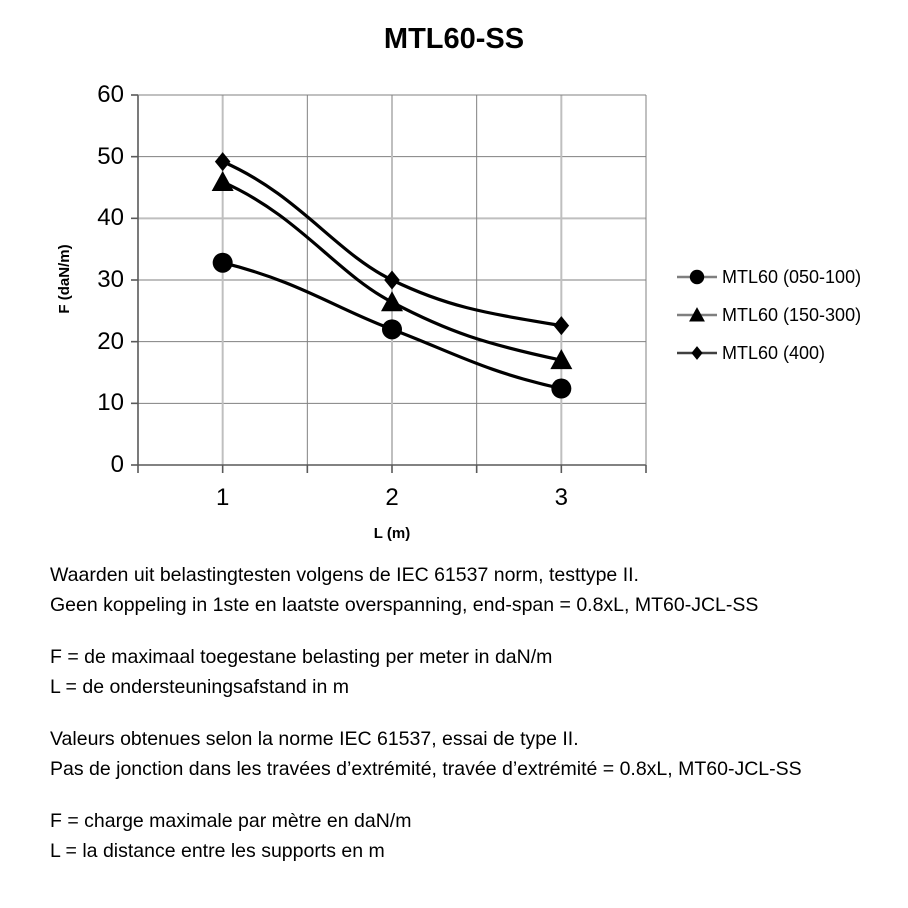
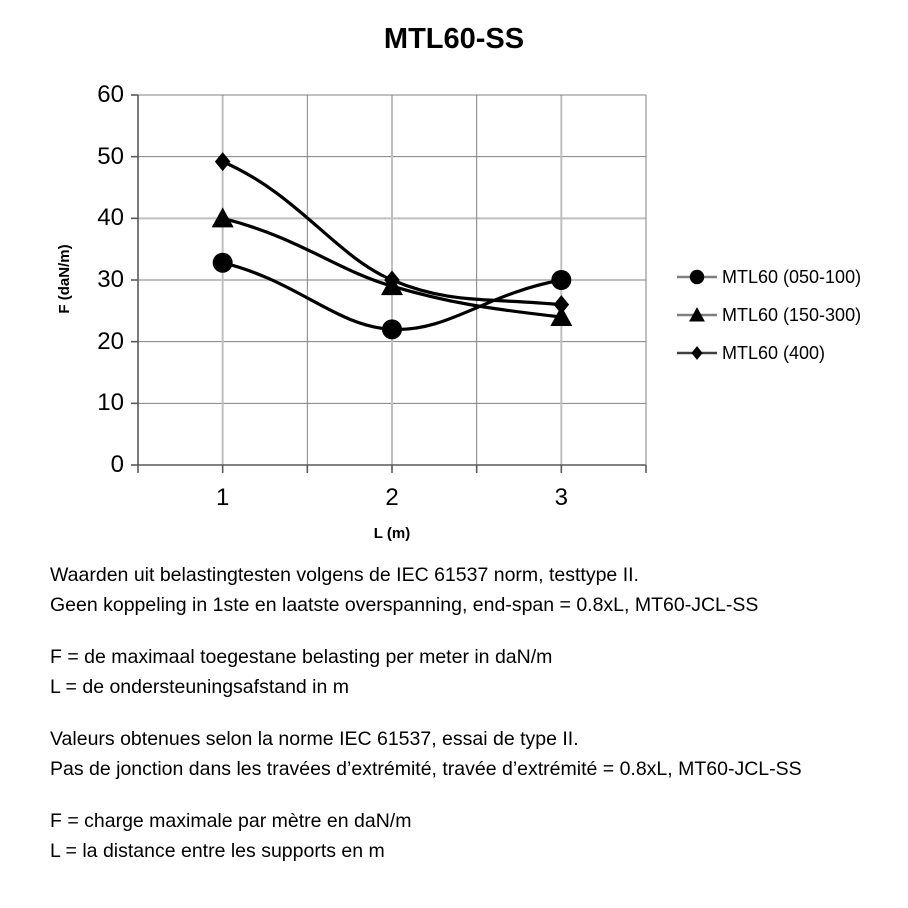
MTL60 (150-300)/1: 46 -> 40
MTL60 (150-300)/2: 26 -> 29
MTL60 (050-100)/3: 12 -> 30
MTL60 (150-300)/3: 17 -> 24
MTL60 (400)/3: 23 -> 26
